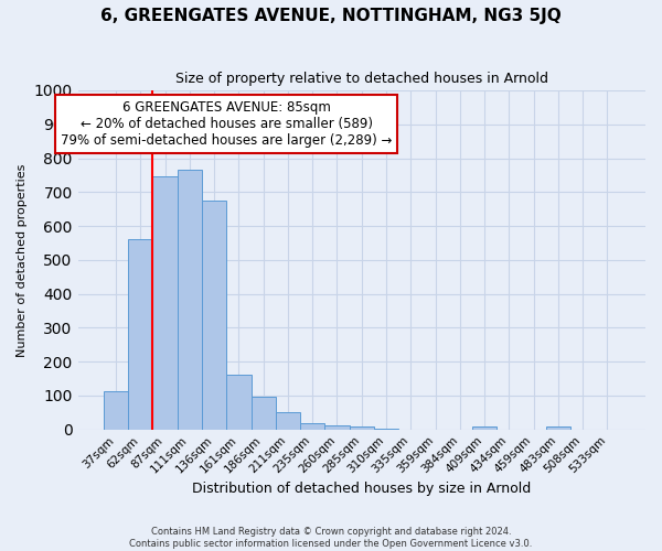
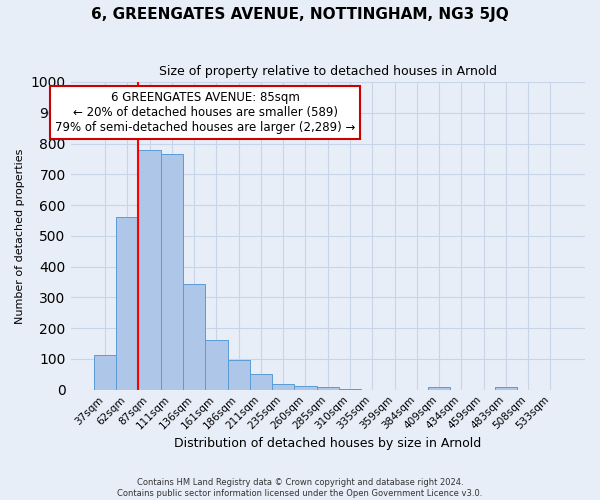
87sqm: 745 -> 780
136sqm: 675 -> 345
